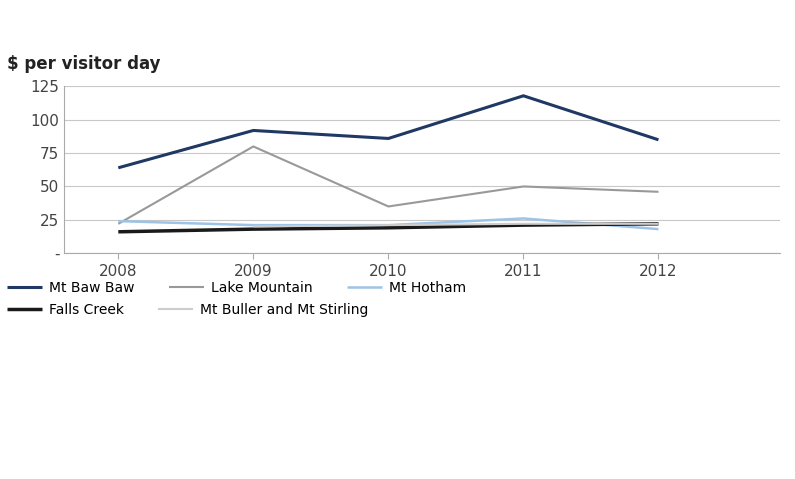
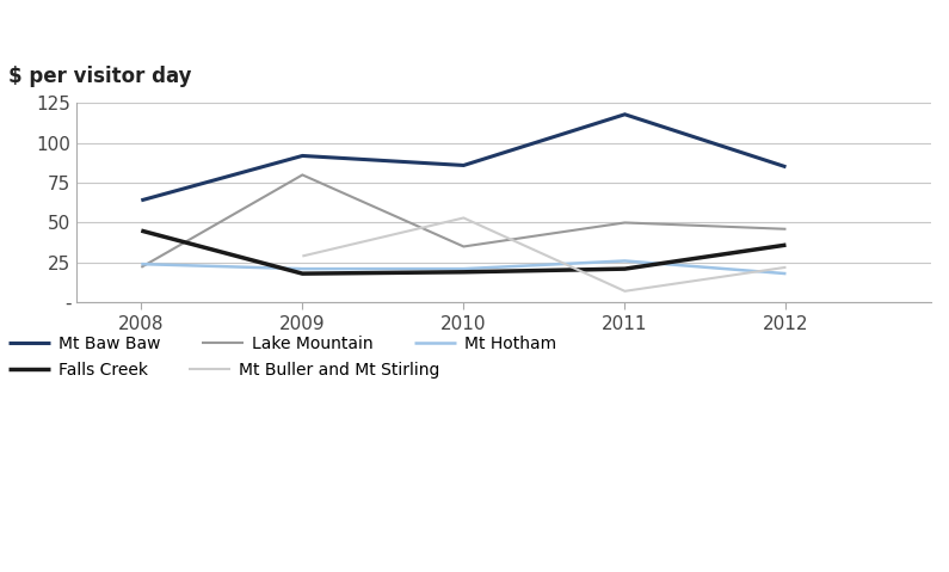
Falls Creek/2008: 16 -> 45
Mt Buller and Mt Stirling/2009: 20 -> 29
Mt Buller and Mt Stirling/2010: 21 -> 53
Mt Buller and Mt Stirling/2011: 22 -> 7
Falls Creek/2012: 22 -> 36
